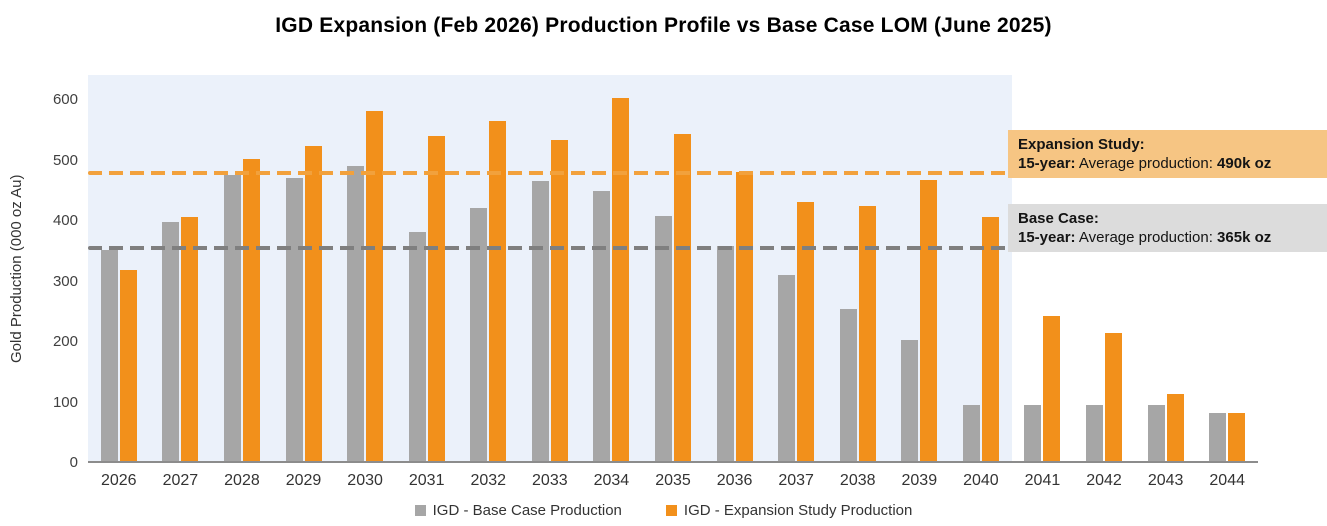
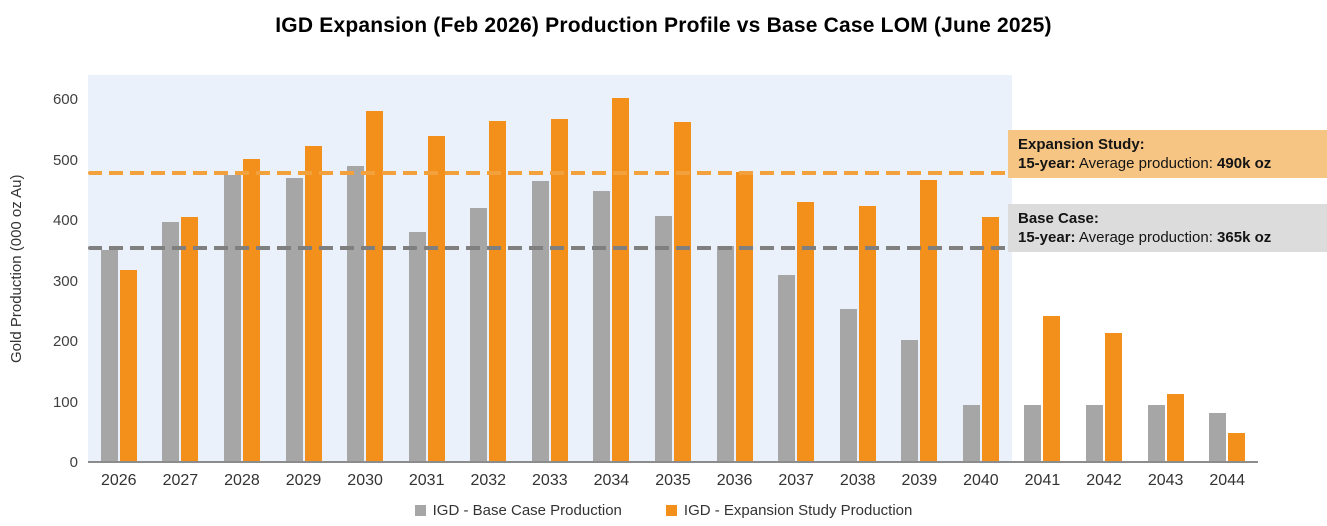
IGD - Expansion Study Production/2033: 530 -> 560
IGD - Expansion Study Production/2035: 540 -> 560
IGD - Expansion Study Production/2044: 80 -> 50
